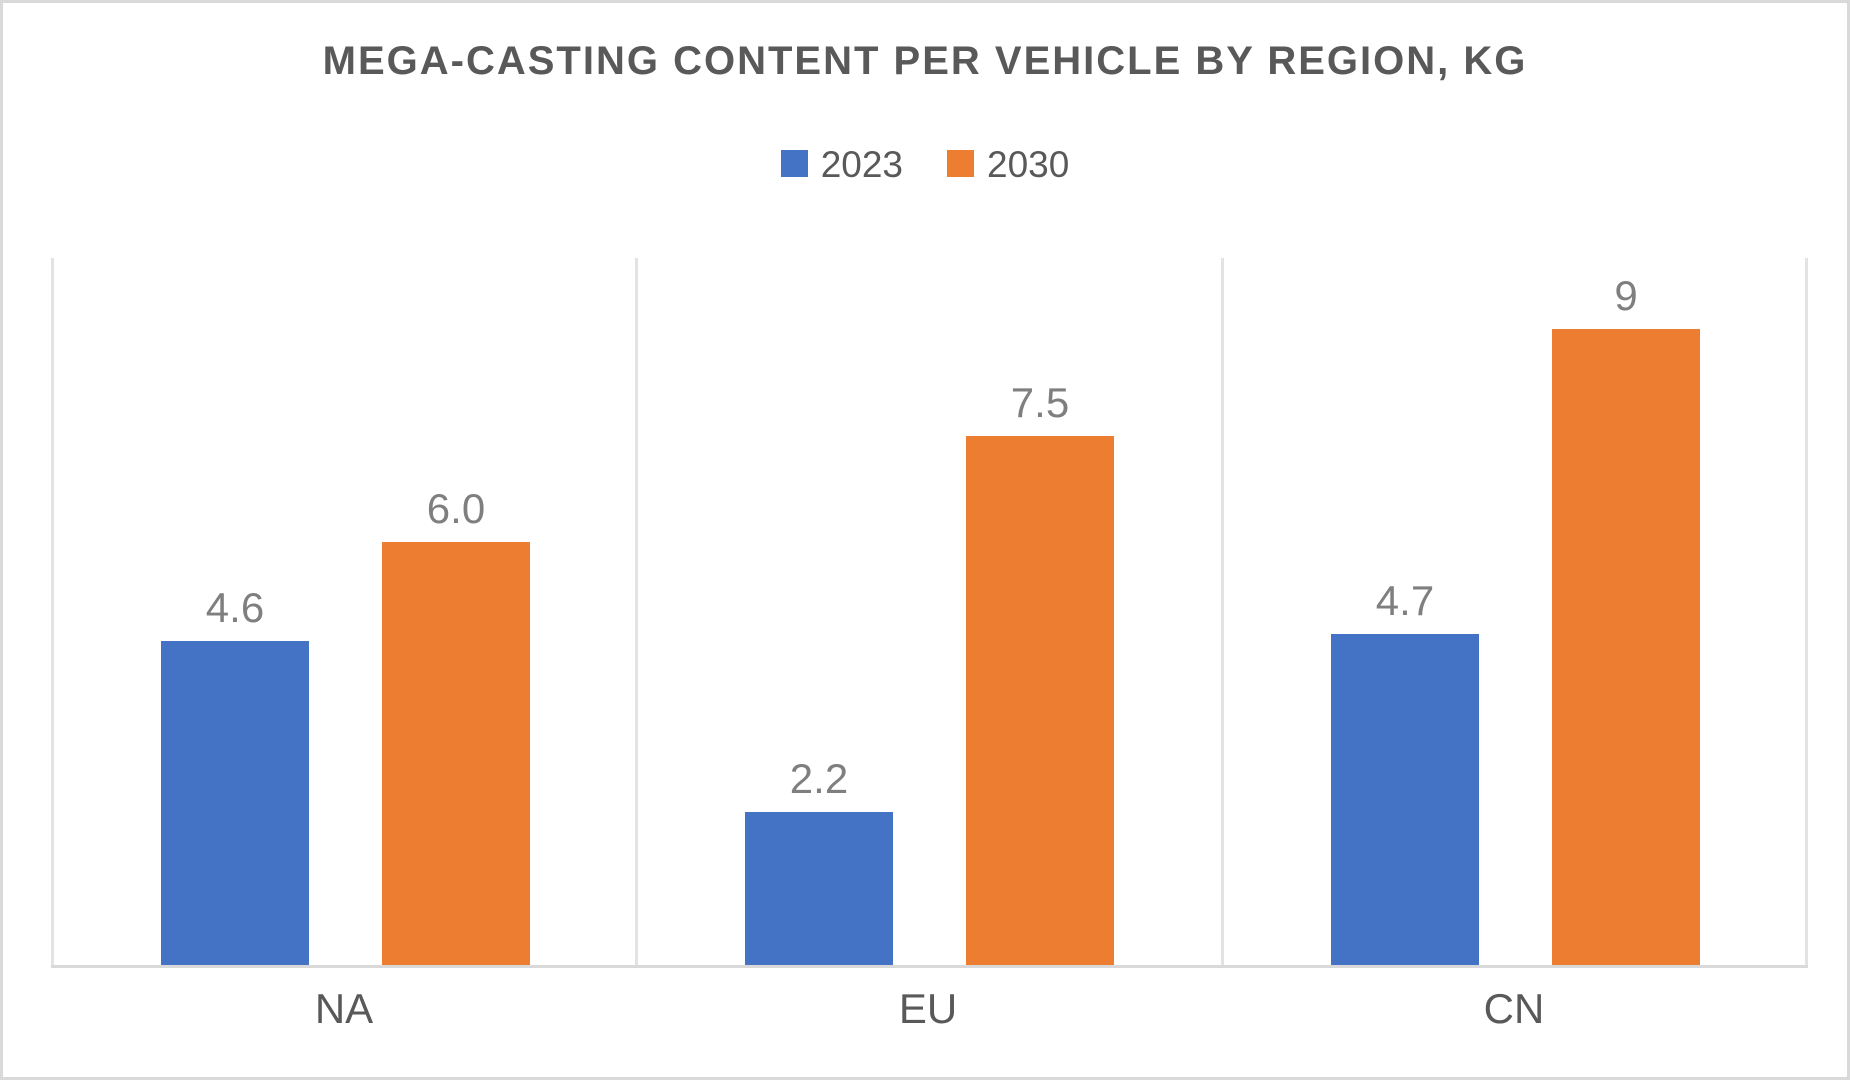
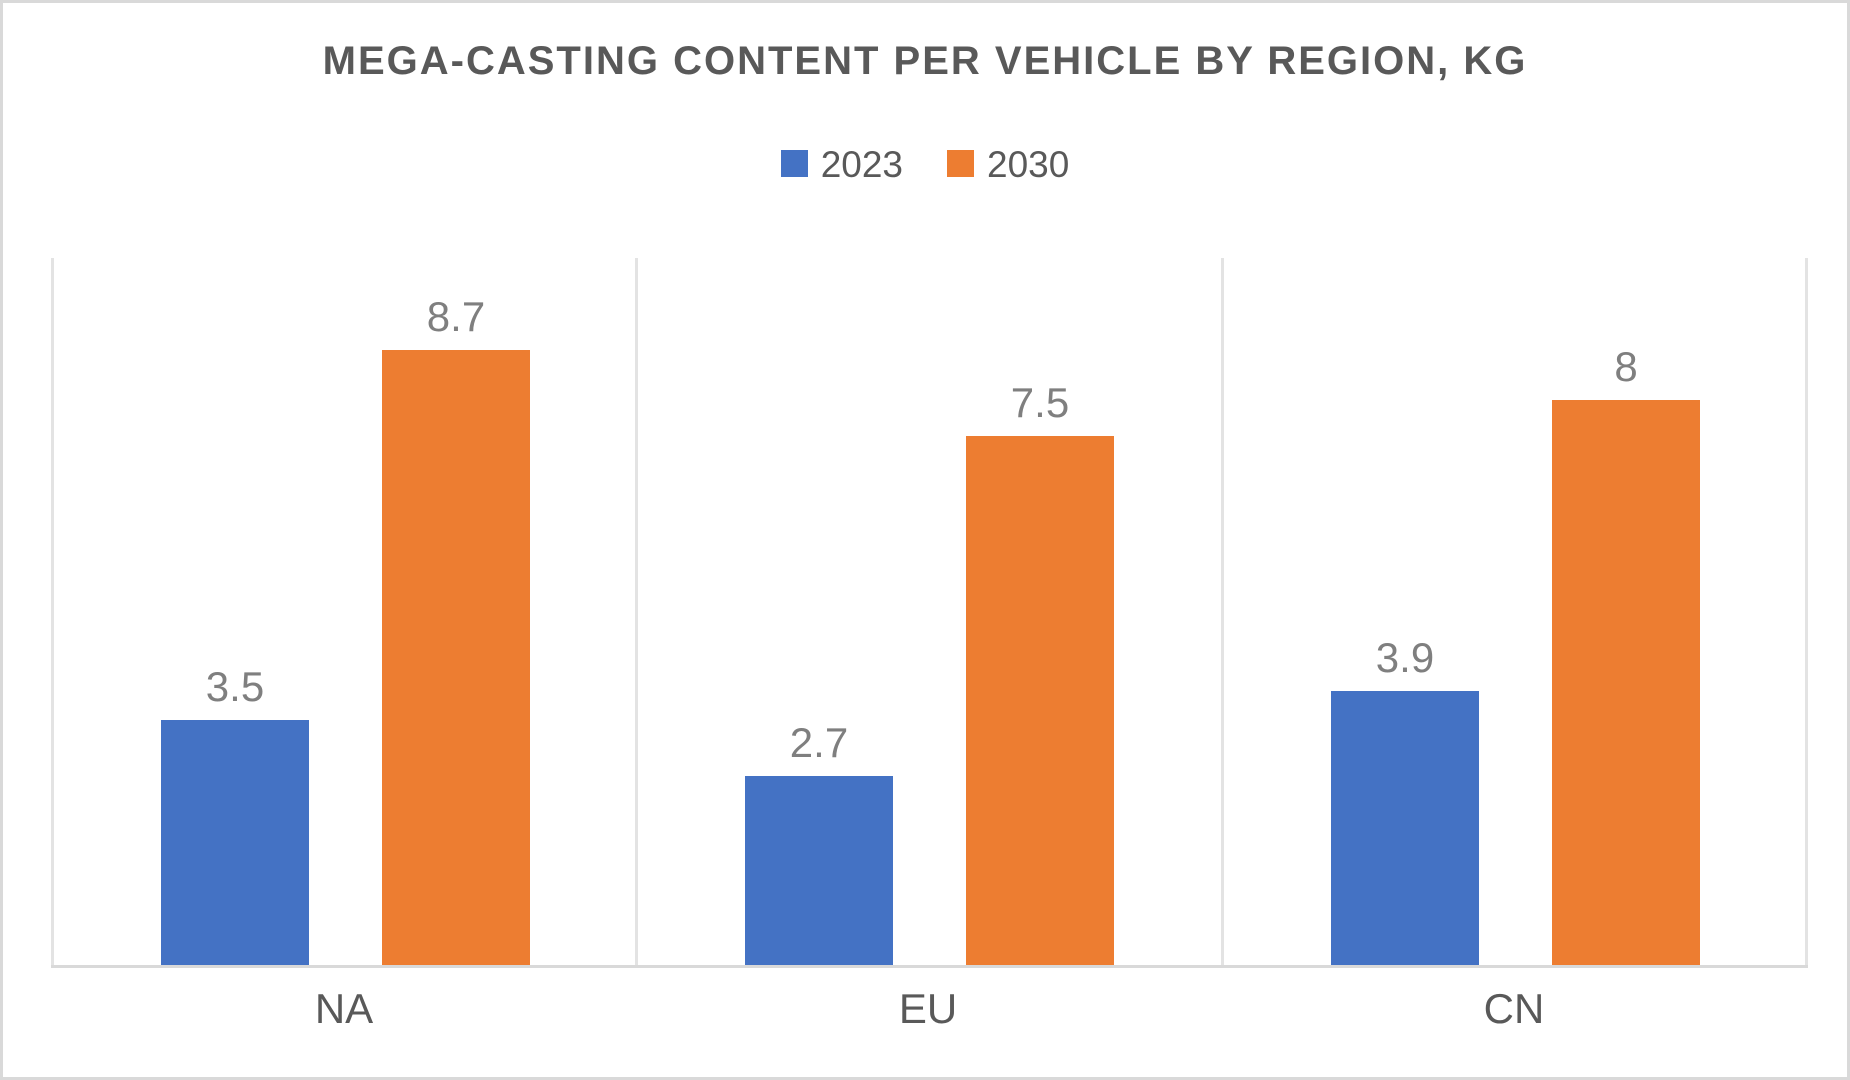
2023/NA: 4.6 -> 3.5
2030/NA: 6.0 -> 8.7
2023/EU: 2.2 -> 2.7
2023/CN: 4.7 -> 3.9
2030/CN: 9 -> 8
